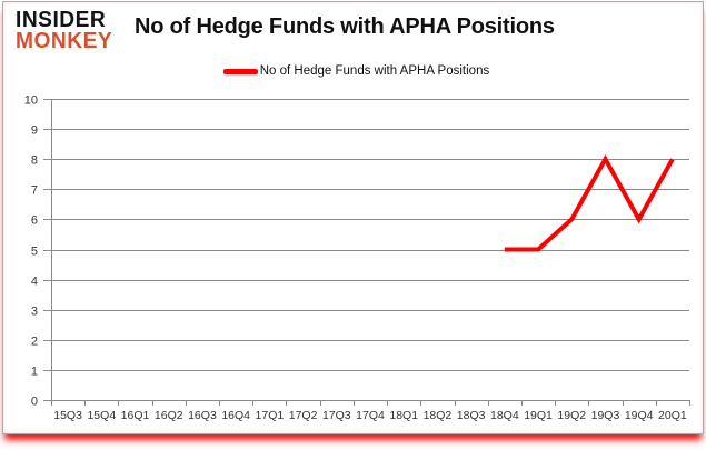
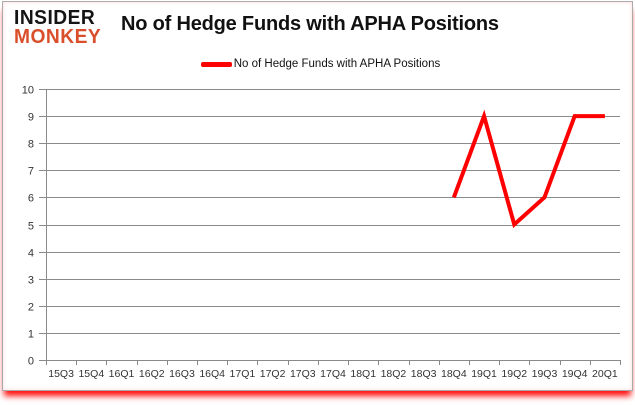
18Q4: 5 -> 6
19Q1: 5 -> 9
19Q2: 6 -> 5
19Q3: 8 -> 6
19Q4: 6 -> 9
20Q1: 8 -> 9
